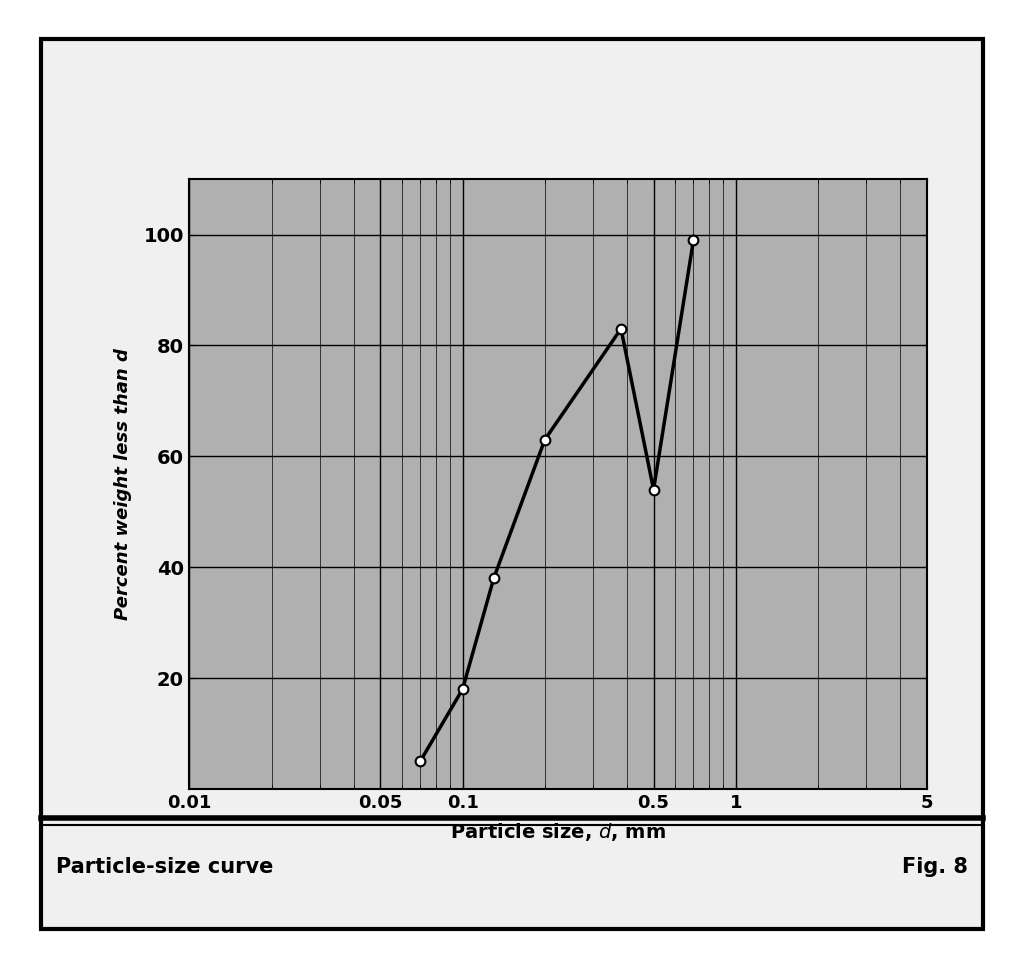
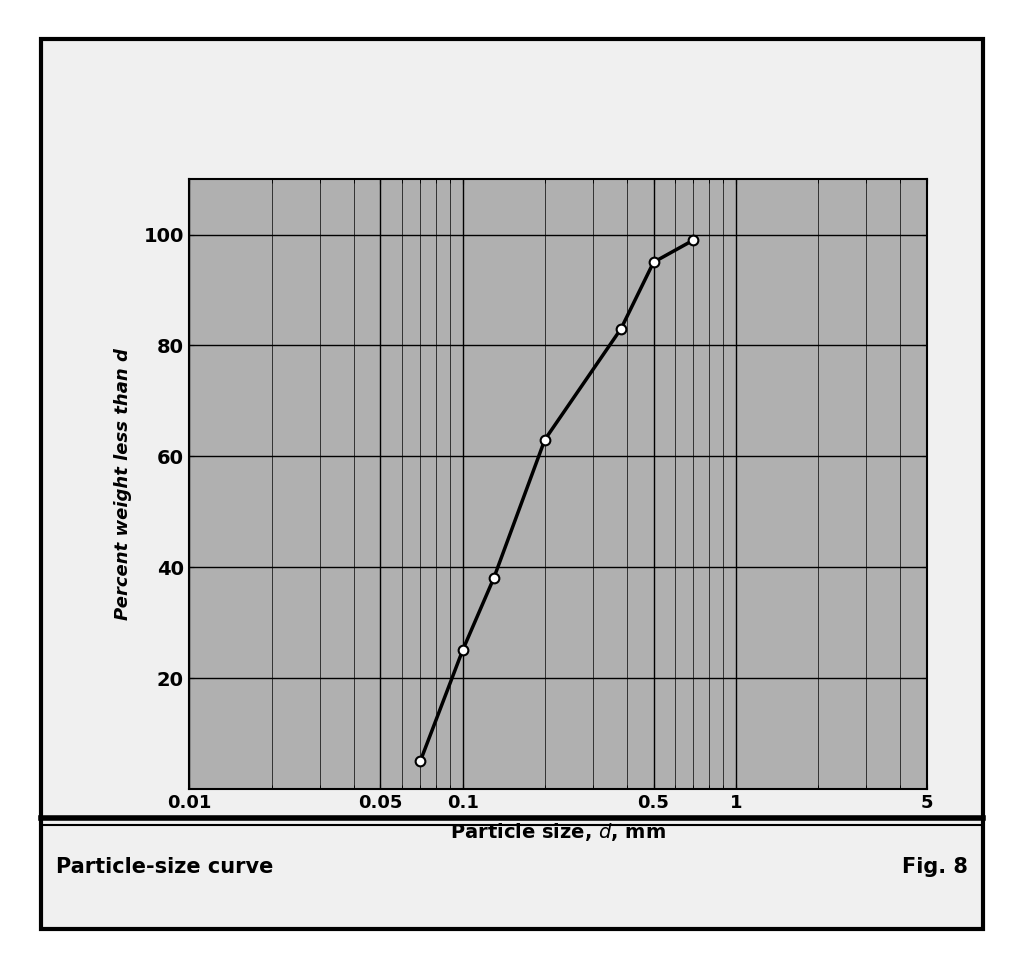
0.1: 18 -> 25
0.5: 54 -> 95
